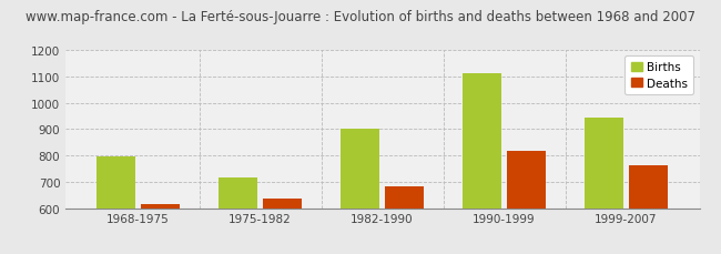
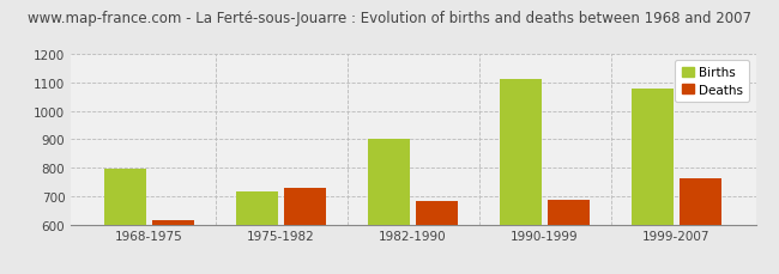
Deaths/1975-1982: 638 -> 730
Deaths/1990-1999: 817 -> 685
Births/1999-2007: 943 -> 1080
